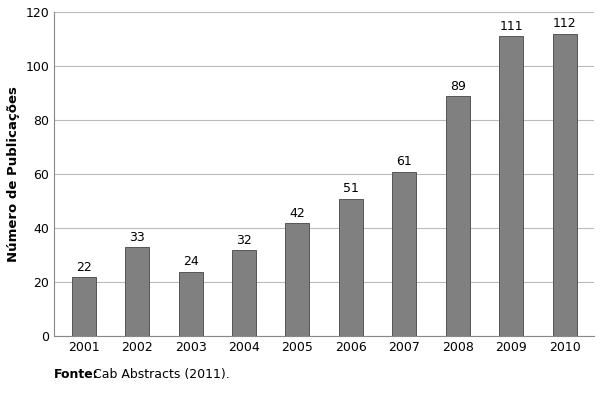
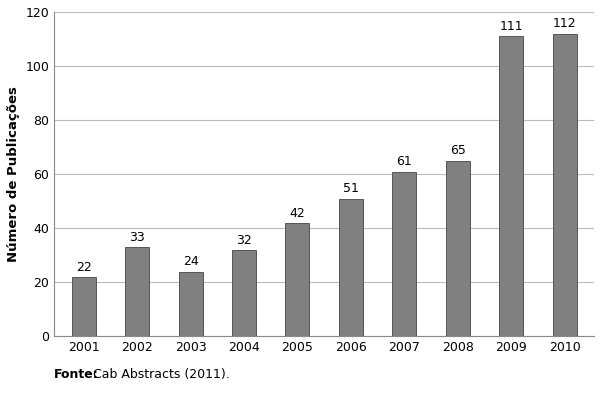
2008: 89 -> 65
